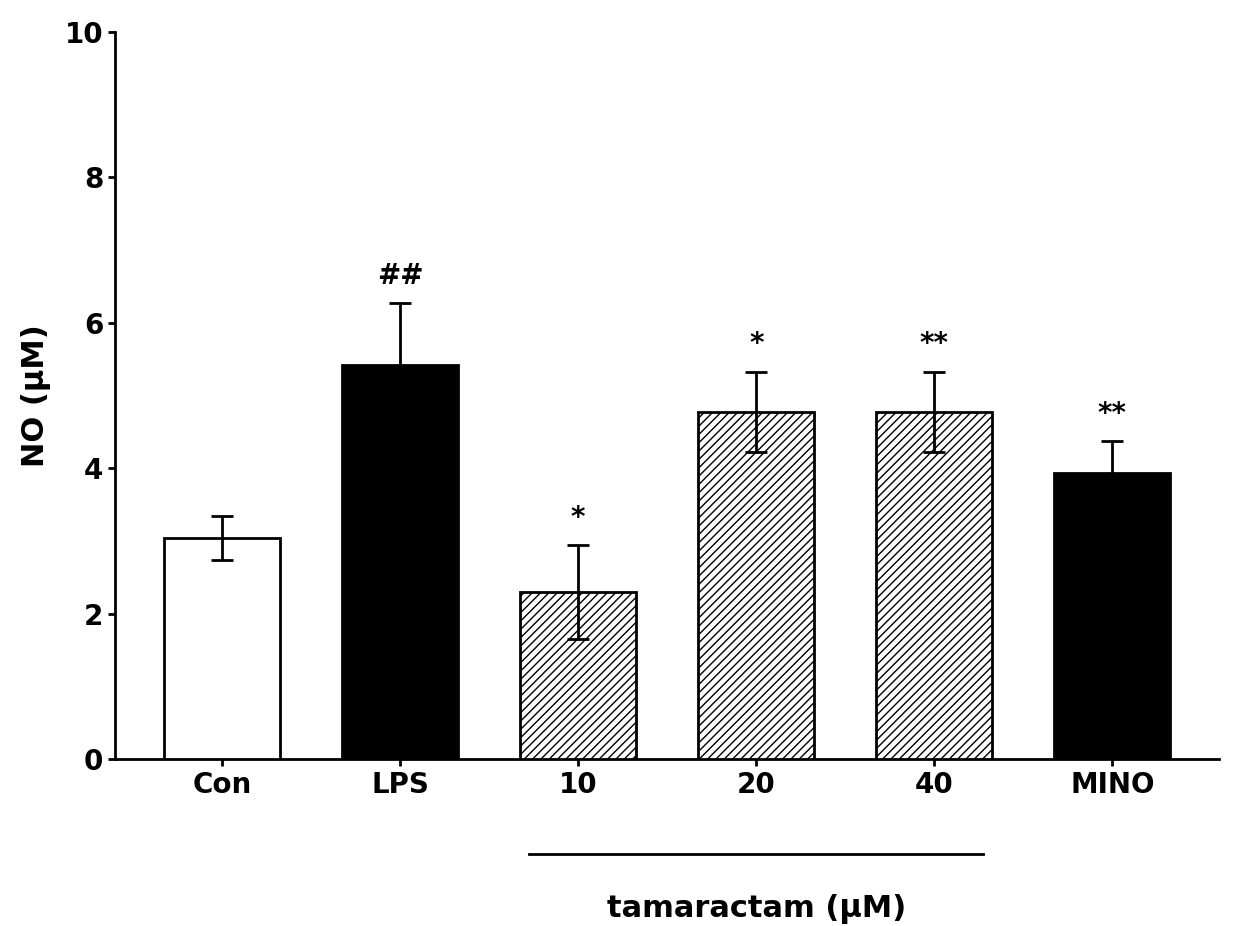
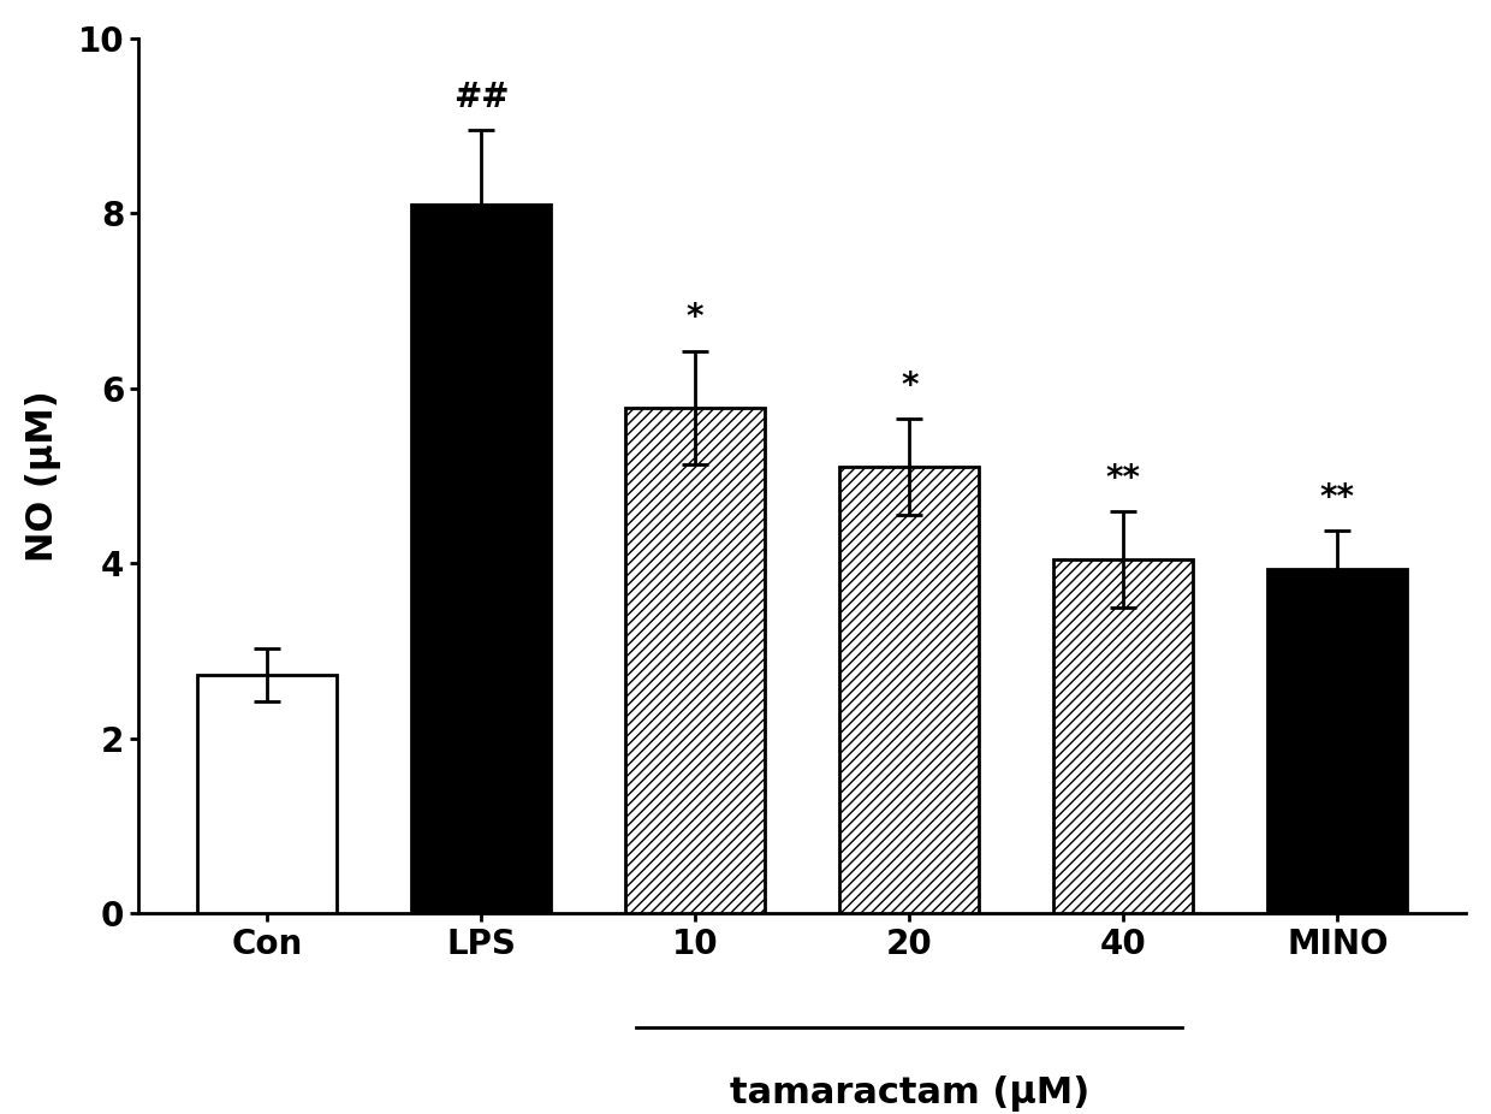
Con: 3.04 -> 2.73
LPS: 5.42 -> 8.10
10: 2.30 -> 5.78
20: 4.78 -> 5.10
40: 4.78 -> 4.05
